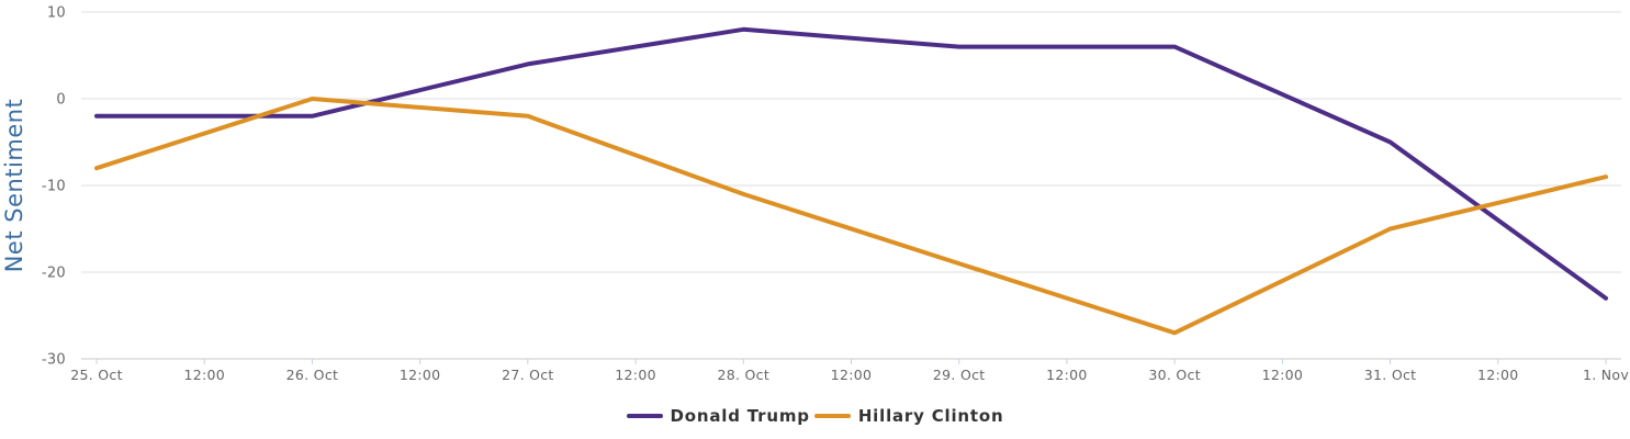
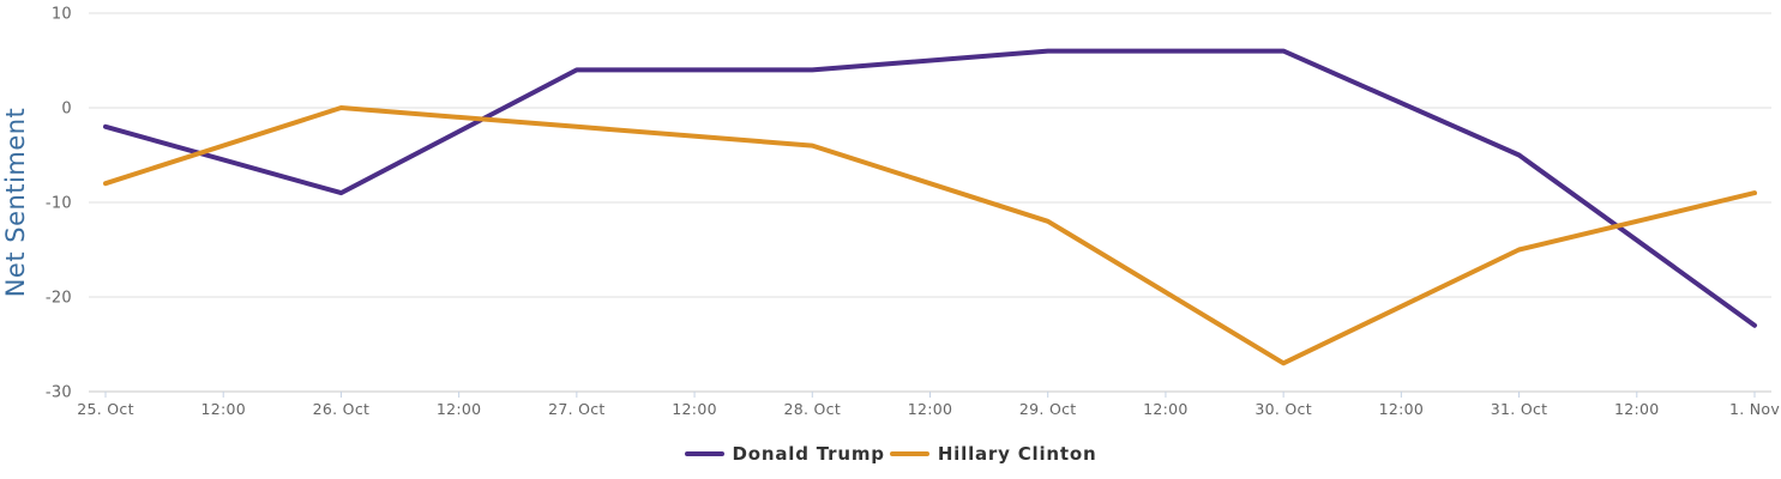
Donald Trump/26. Oct: -2 -> -9
Donald Trump/28. Oct: 8 -> 4
Hillary Clinton/28. Oct: -11 -> -4
Hillary Clinton/29. Oct: -19 -> -12
